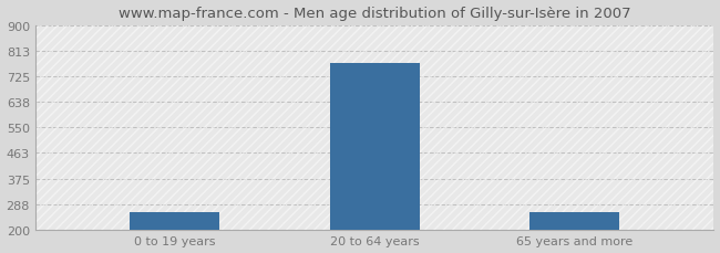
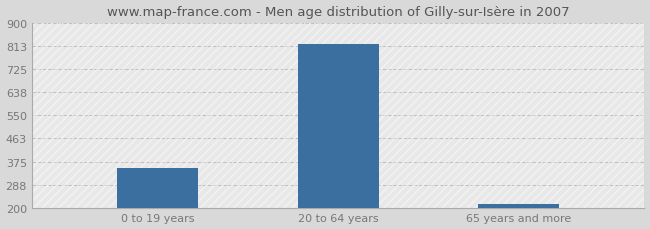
0 to 19 years: 260 -> 350
20 to 64 years: 770 -> 820
65 years and more: 260 -> 215
